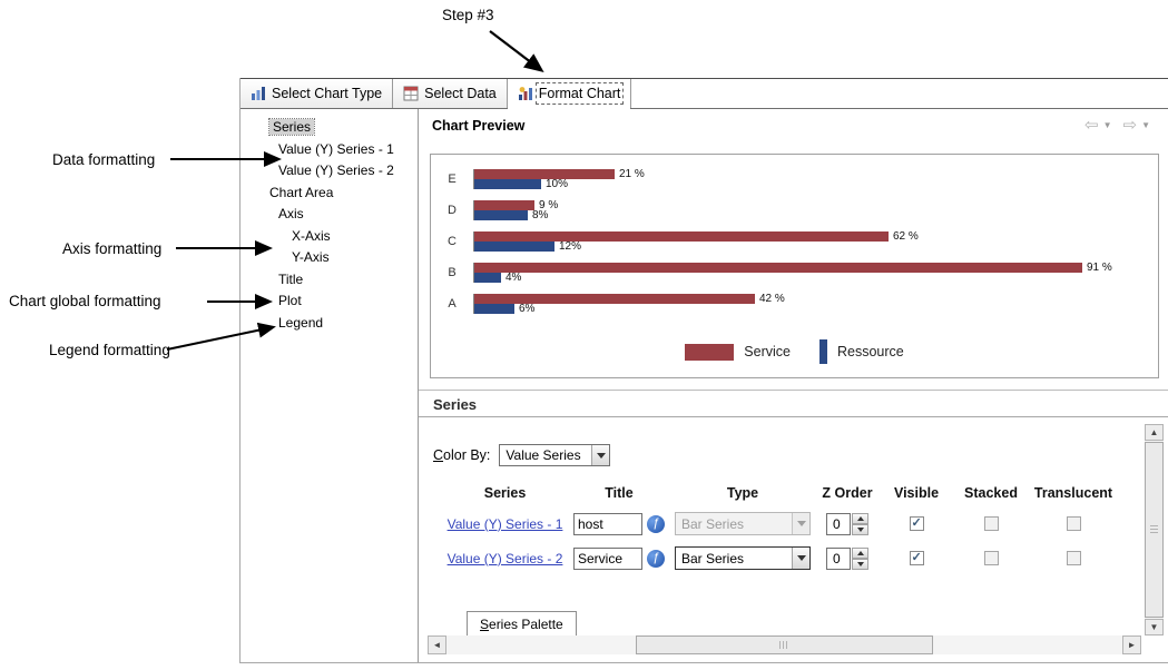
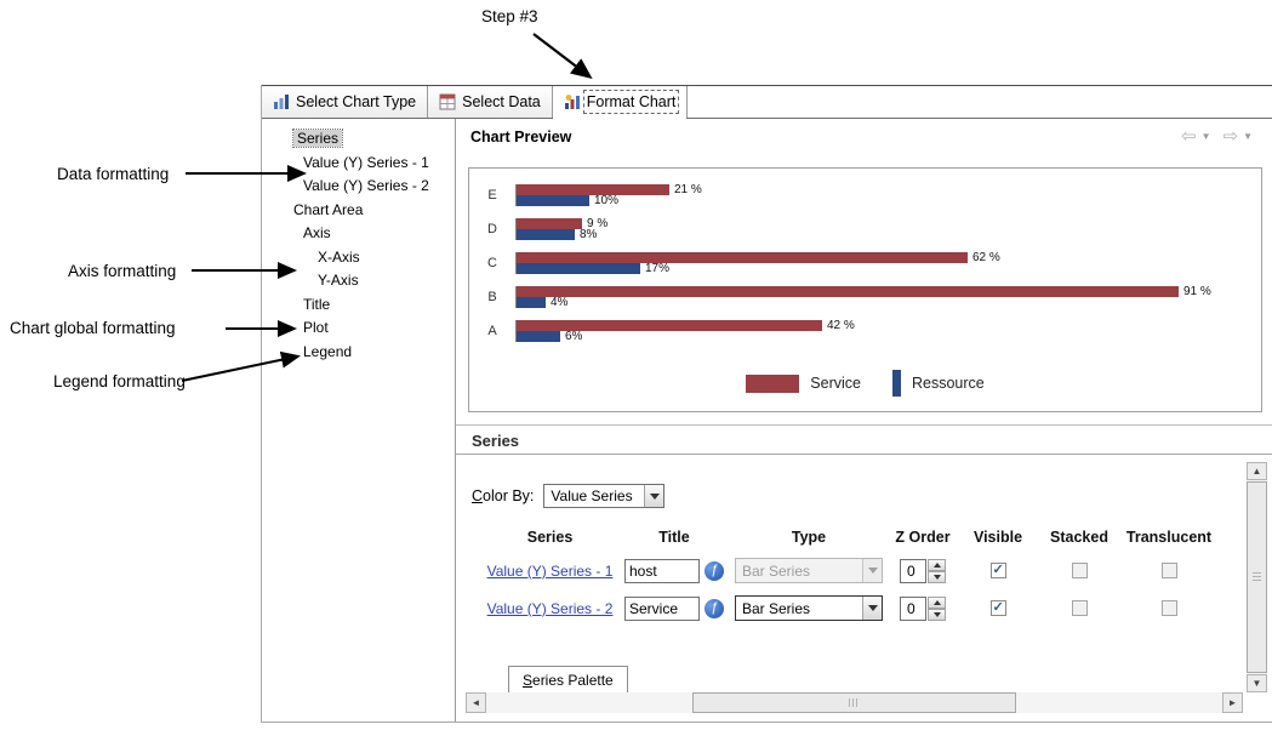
Ressource/C: 12% -> 17%
